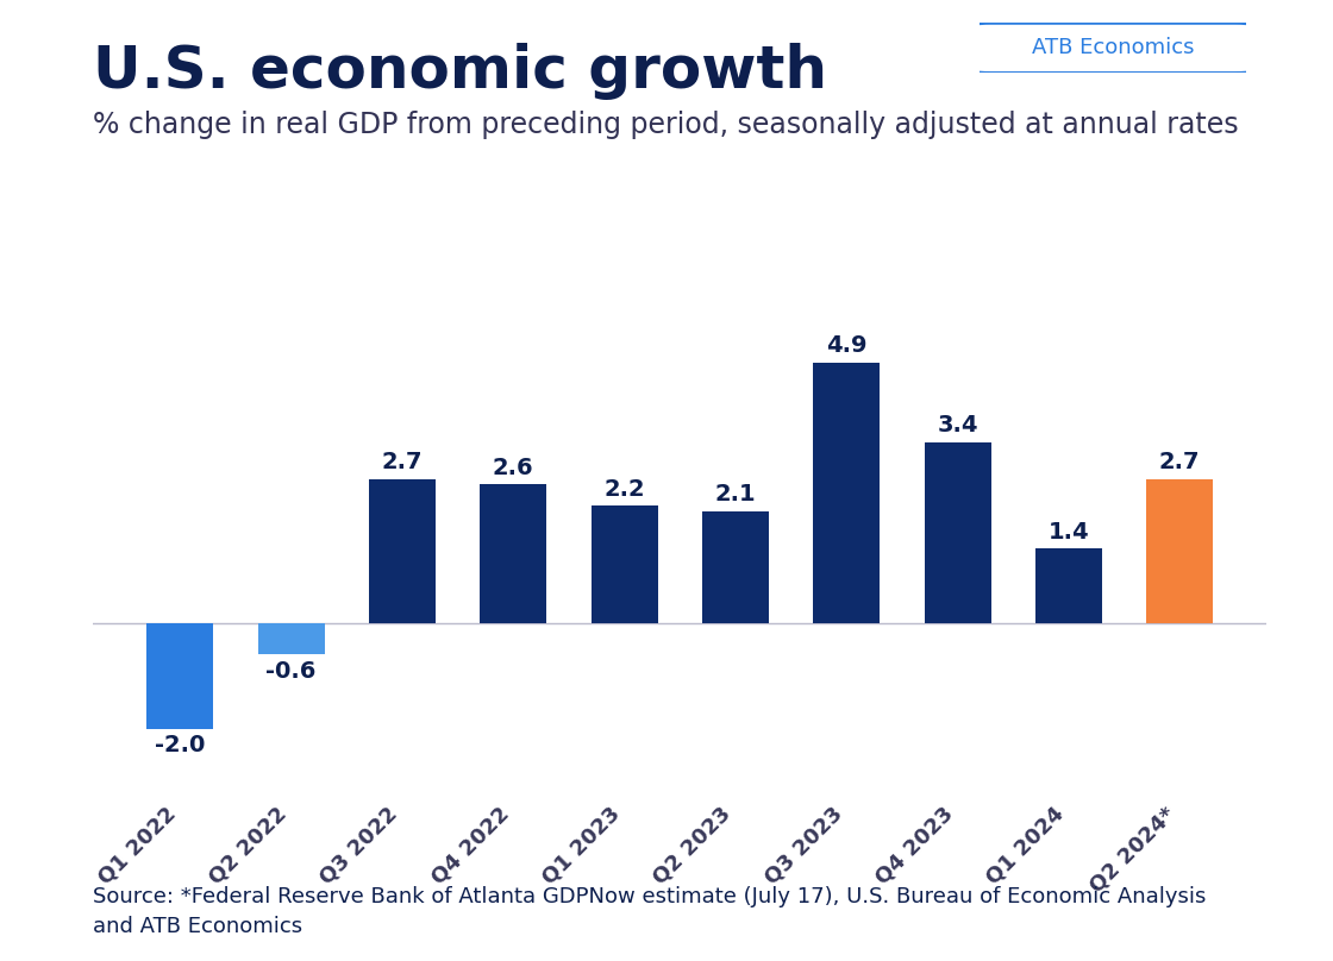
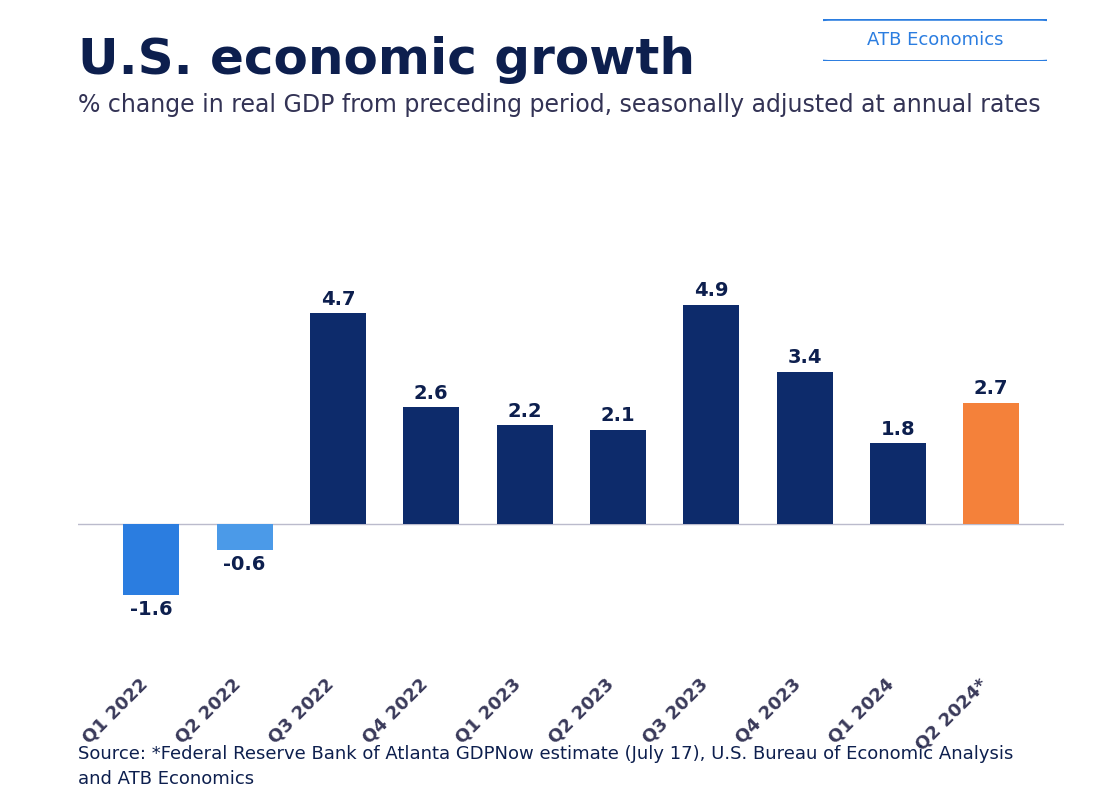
Q1 2022: -2.0 -> -1.6
Q3 2022: 2.7 -> 4.7
Q1 2024: 1.4 -> 1.8
